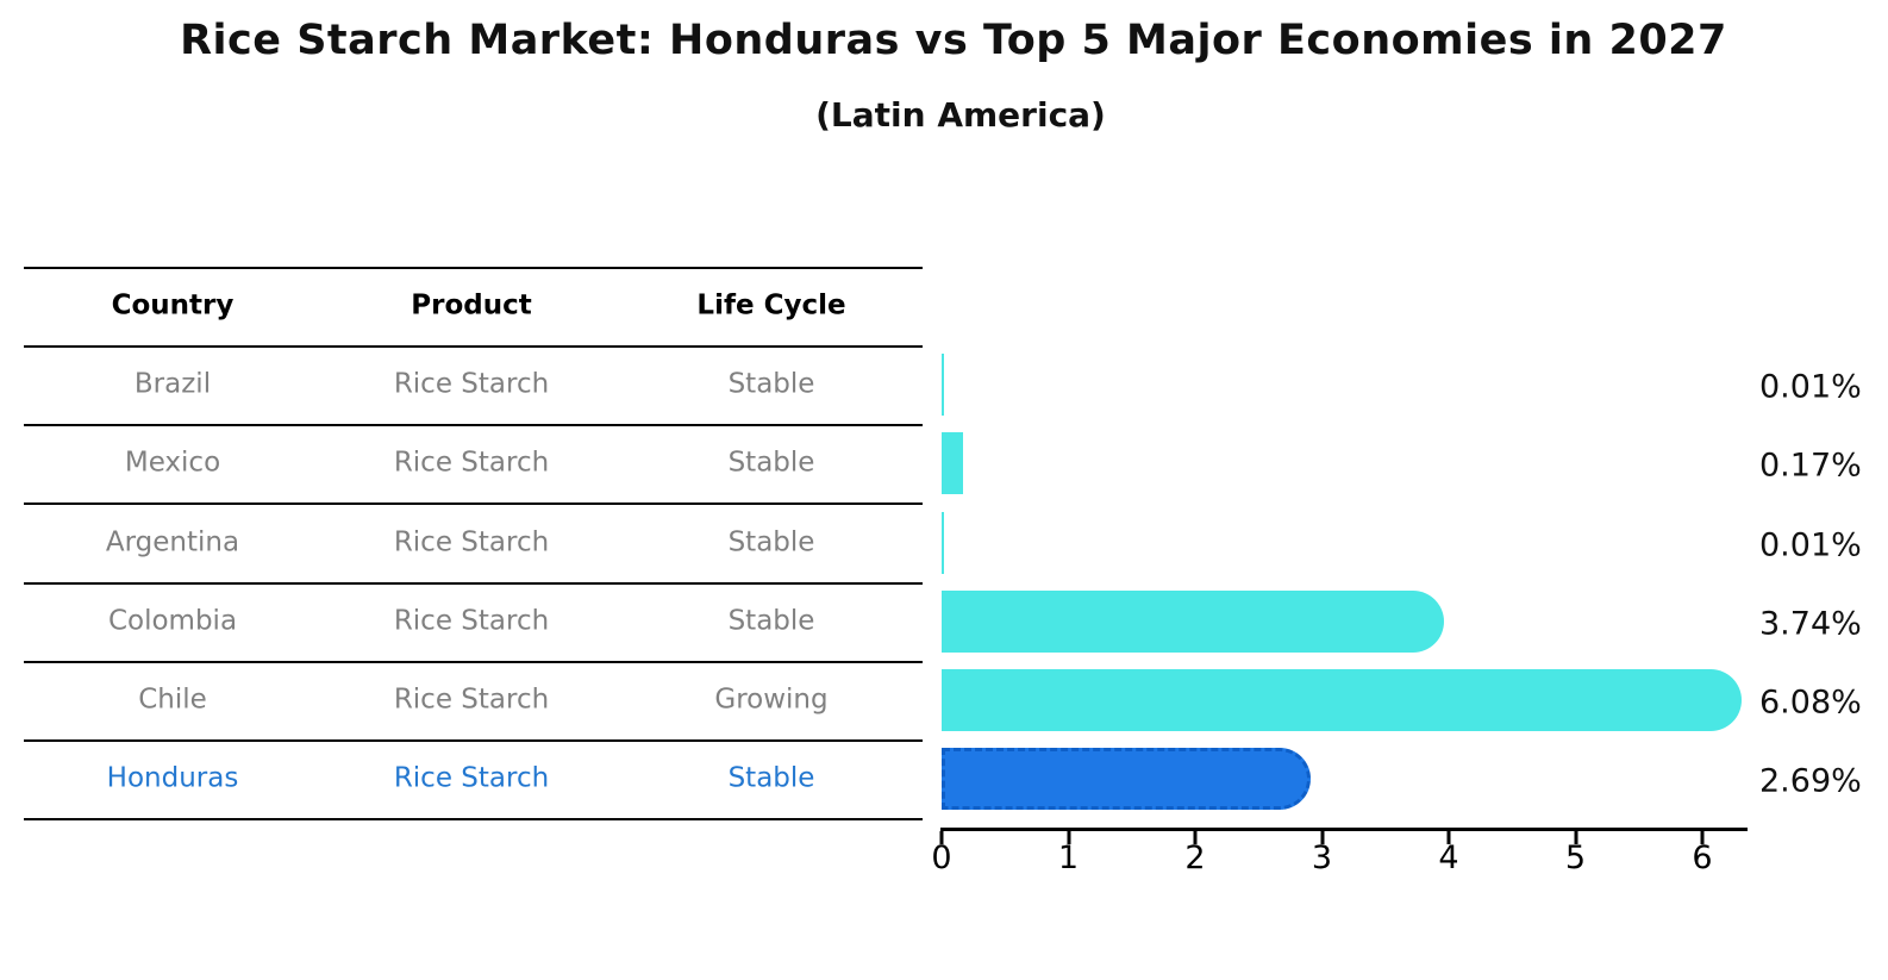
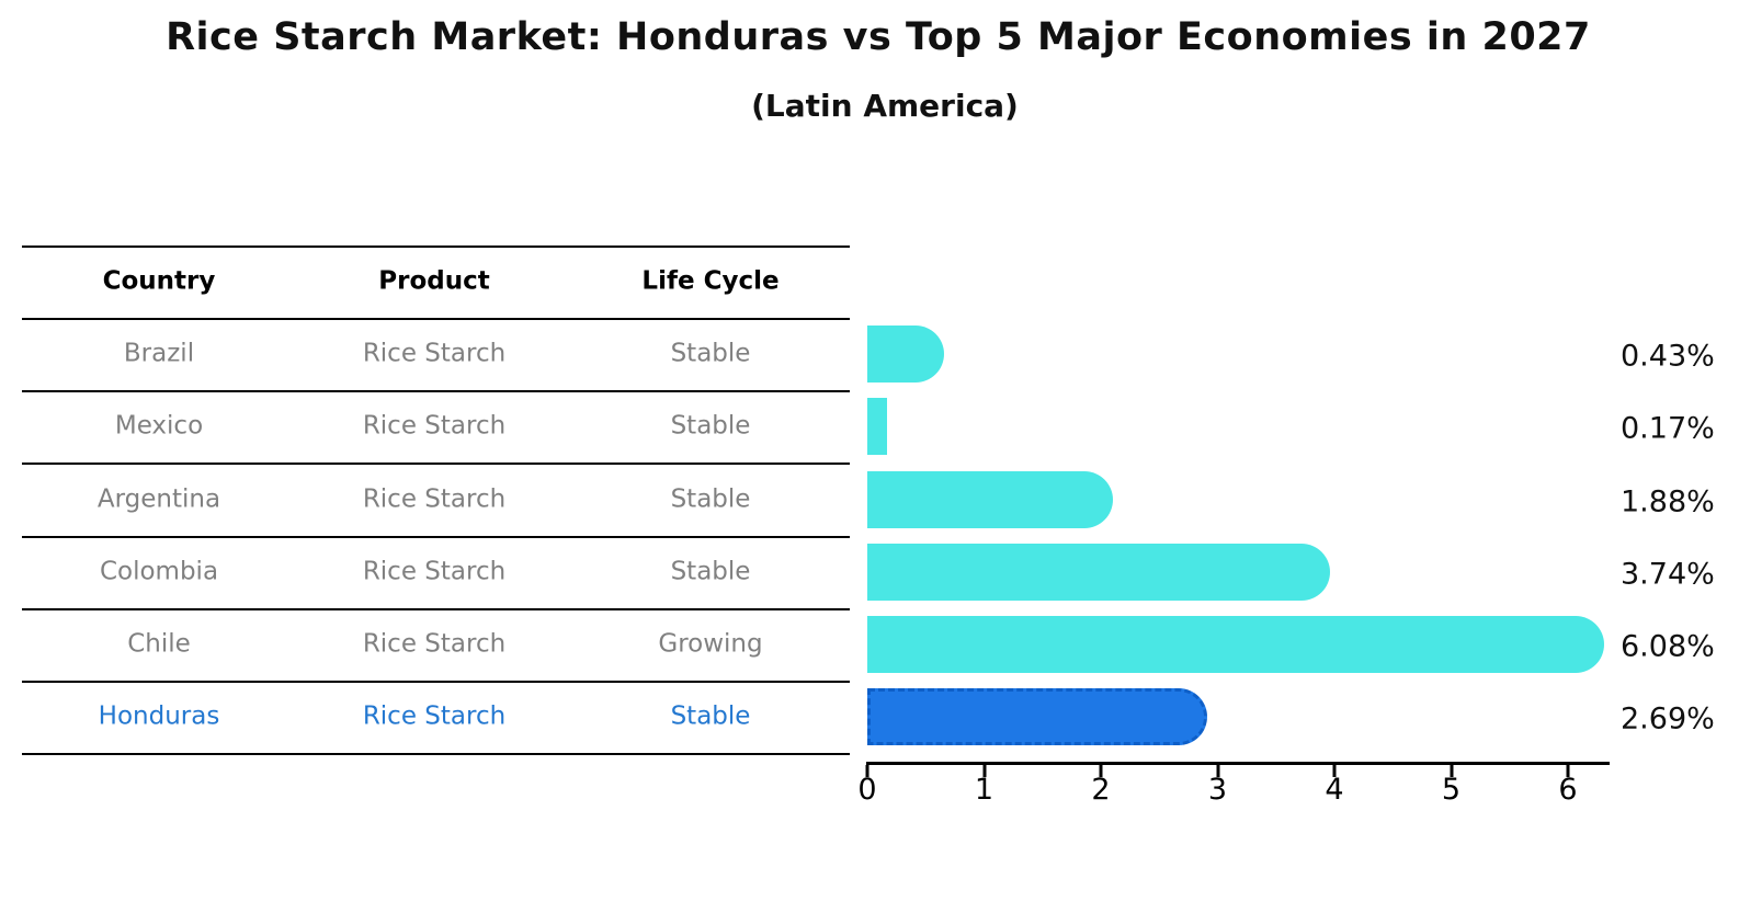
Brazil: 0.01% -> 0.43%
Argentina: 0.01% -> 1.88%
